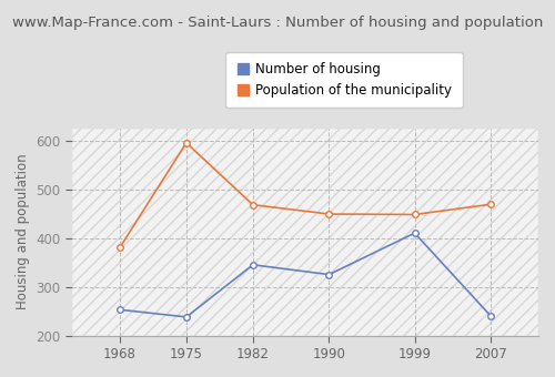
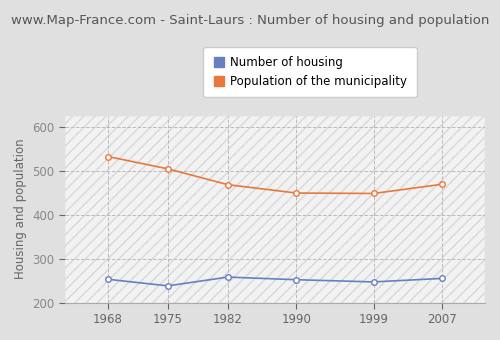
Population of the municipality/1968: 380 -> 532
Population of the municipality/1975: 595 -> 504
Number of housing/1982: 345 -> 258
Number of housing/1990: 325 -> 252
Number of housing/1999: 410 -> 247
Number of housing/2007: 240 -> 255
